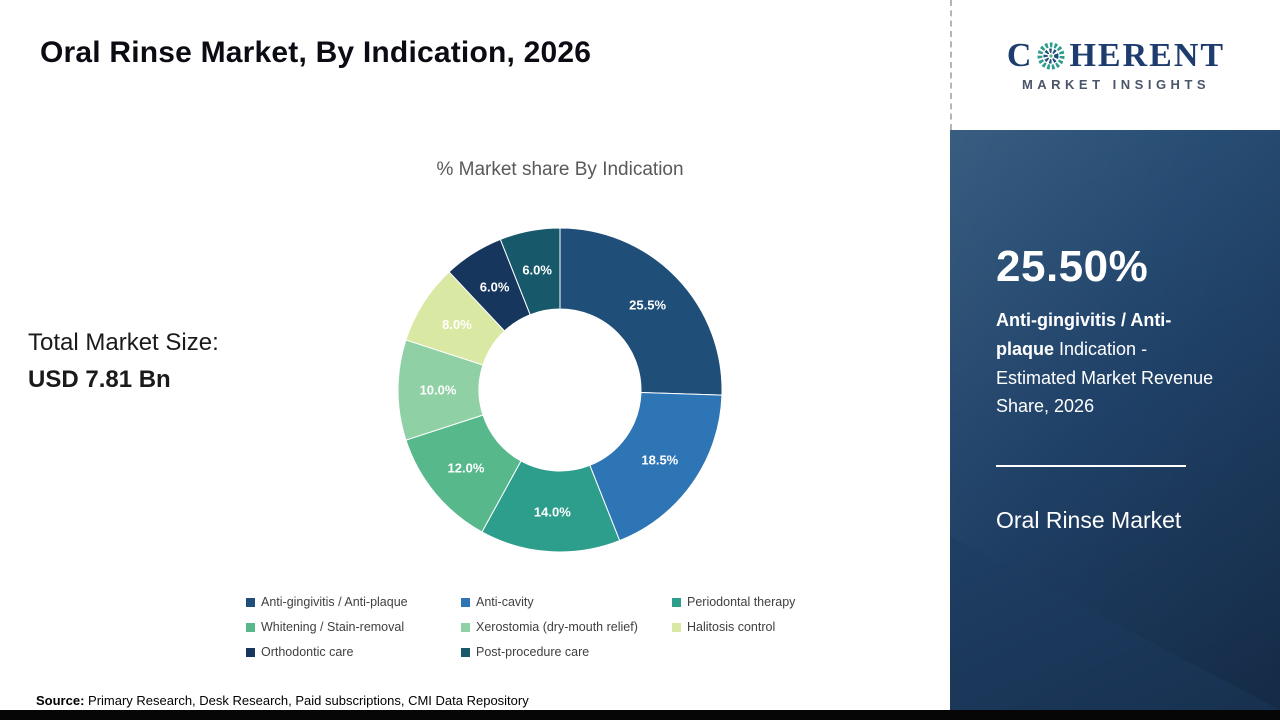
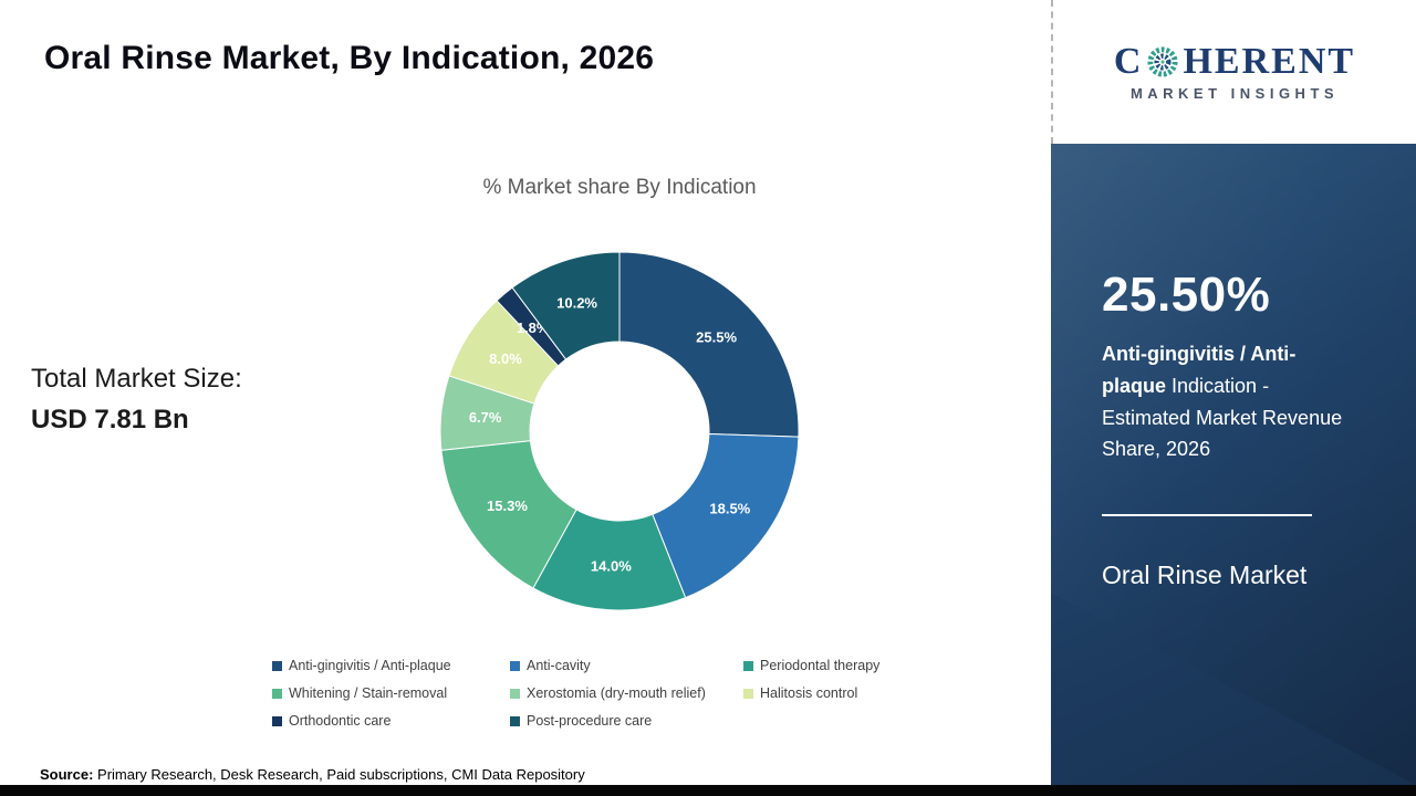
Whitening / Stain-removal: 12.0% -> 15.3%
Xerostomia (dry-mouth relief): 10.0% -> 6.7%
Orthodontic care: 6.0% -> 1.8%
Post-procedure care: 6.0% -> 10.2%
